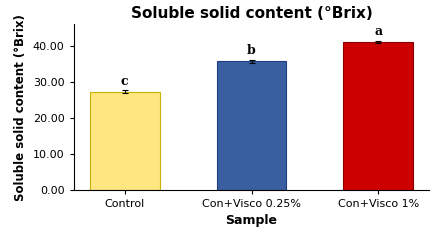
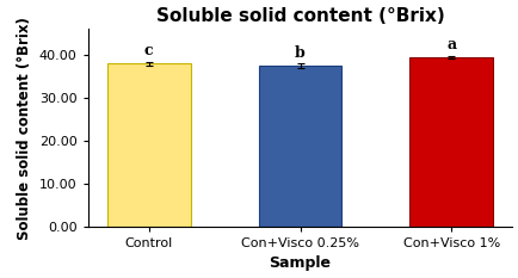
Control: 27.3 -> 38.0
Con+Visco 0.25%: 35.8 -> 37.5
Con+Visco 1%: 41.2 -> 39.5
